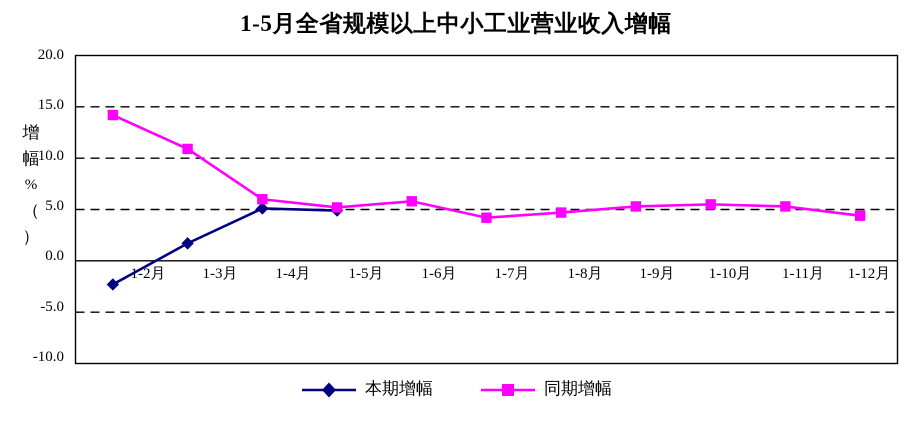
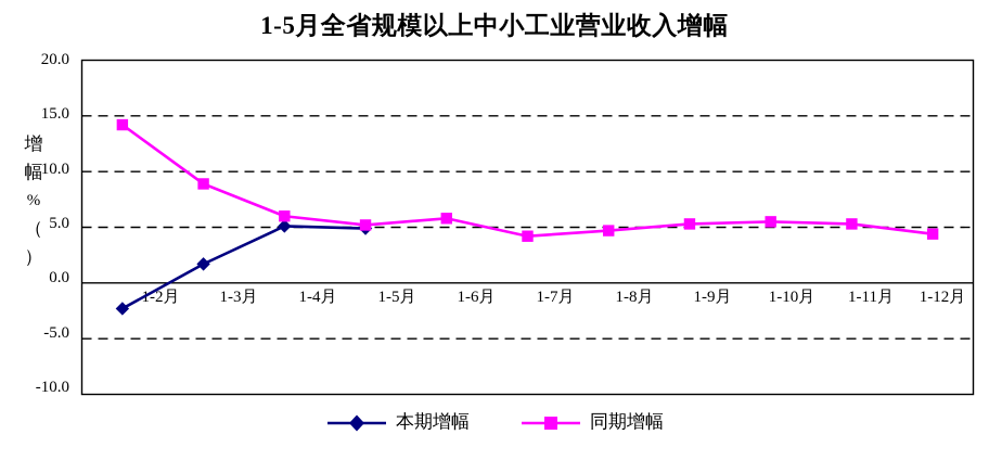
同期增幅/1-3月: 10.9 -> 8.9
